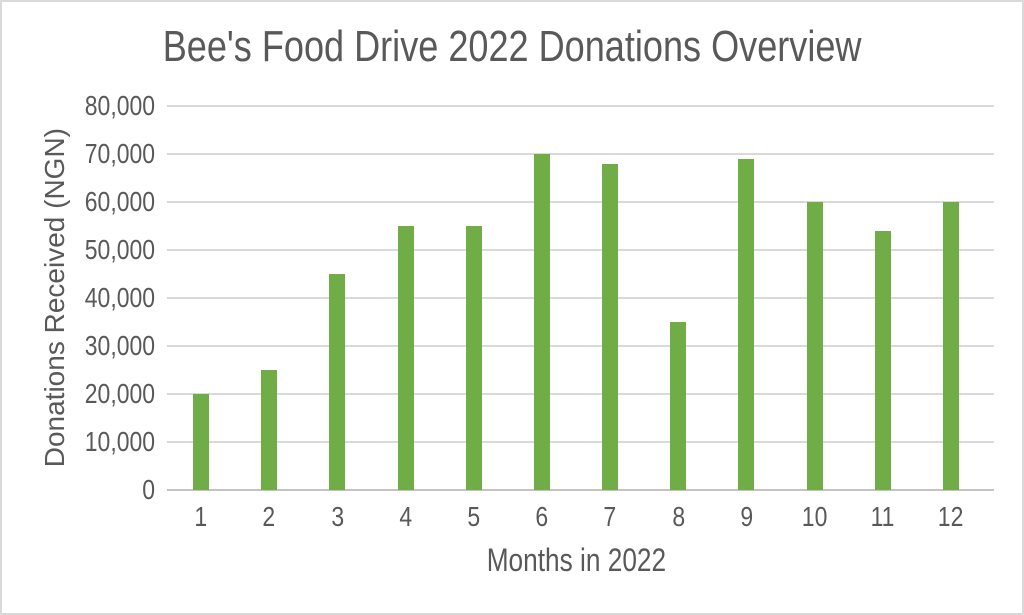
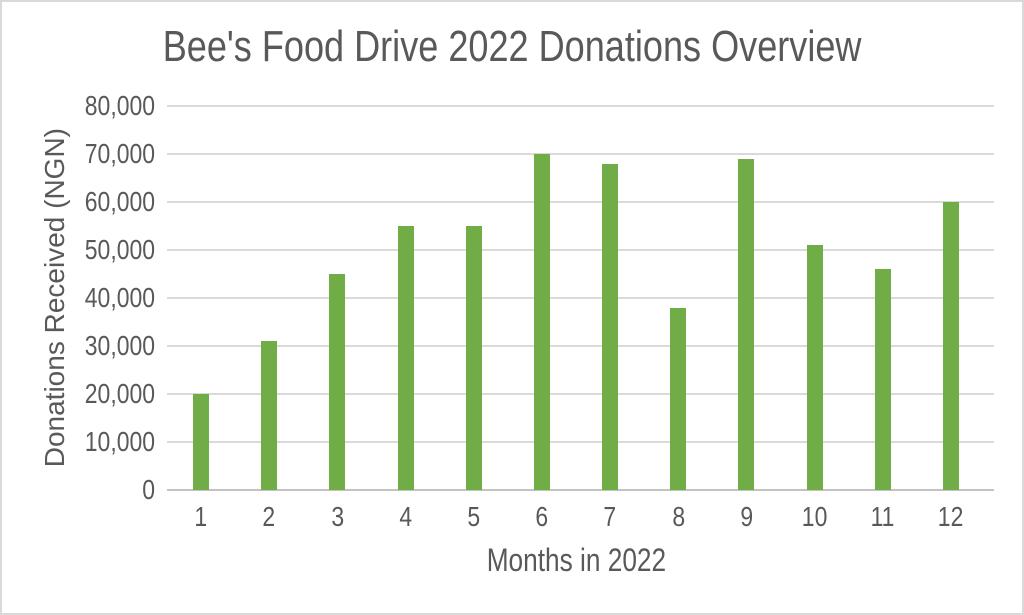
2: 25000 -> 31000
8: 35000 -> 38000
10: 60000 -> 51000
11: 54000 -> 46000
